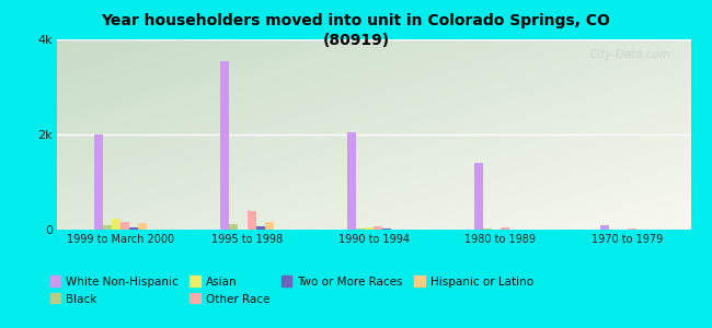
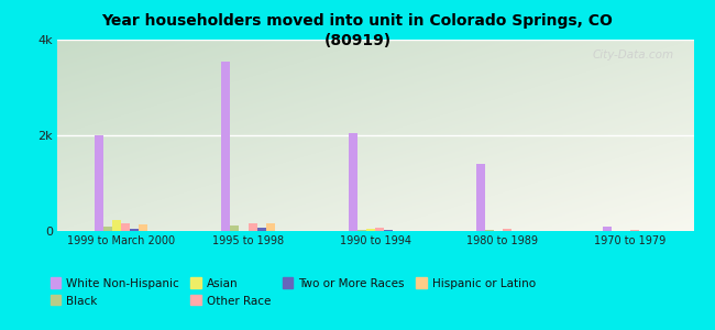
Other Race/1995 to 1998: 0.40k -> 0.15k
